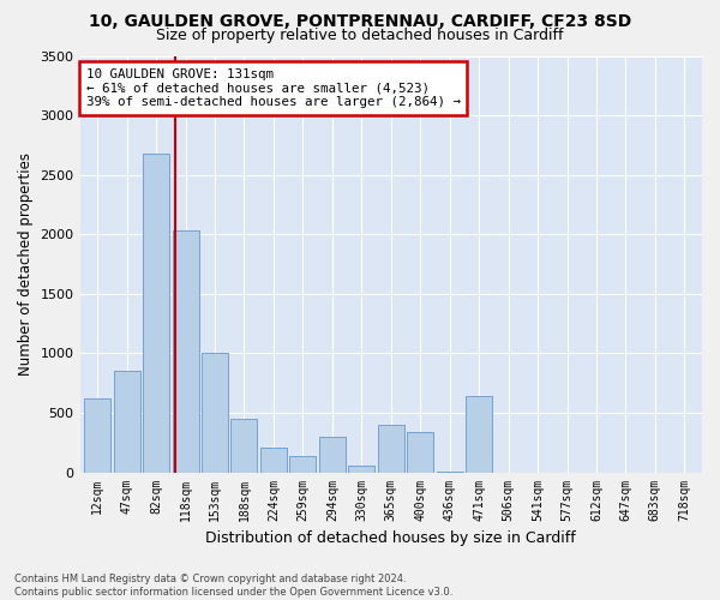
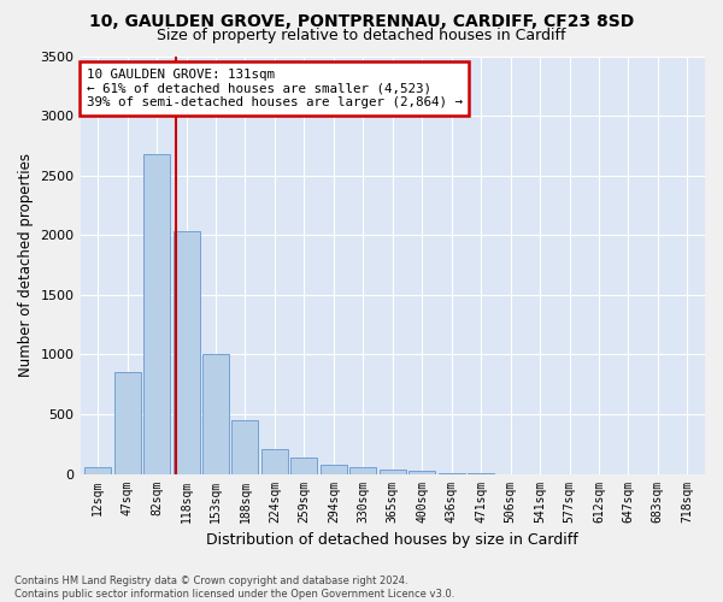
12sqm: 620 -> 60
294sqm: 300 -> 80
365sqm: 400 -> 40
400sqm: 340 -> 30
471sqm: 640 -> 0
